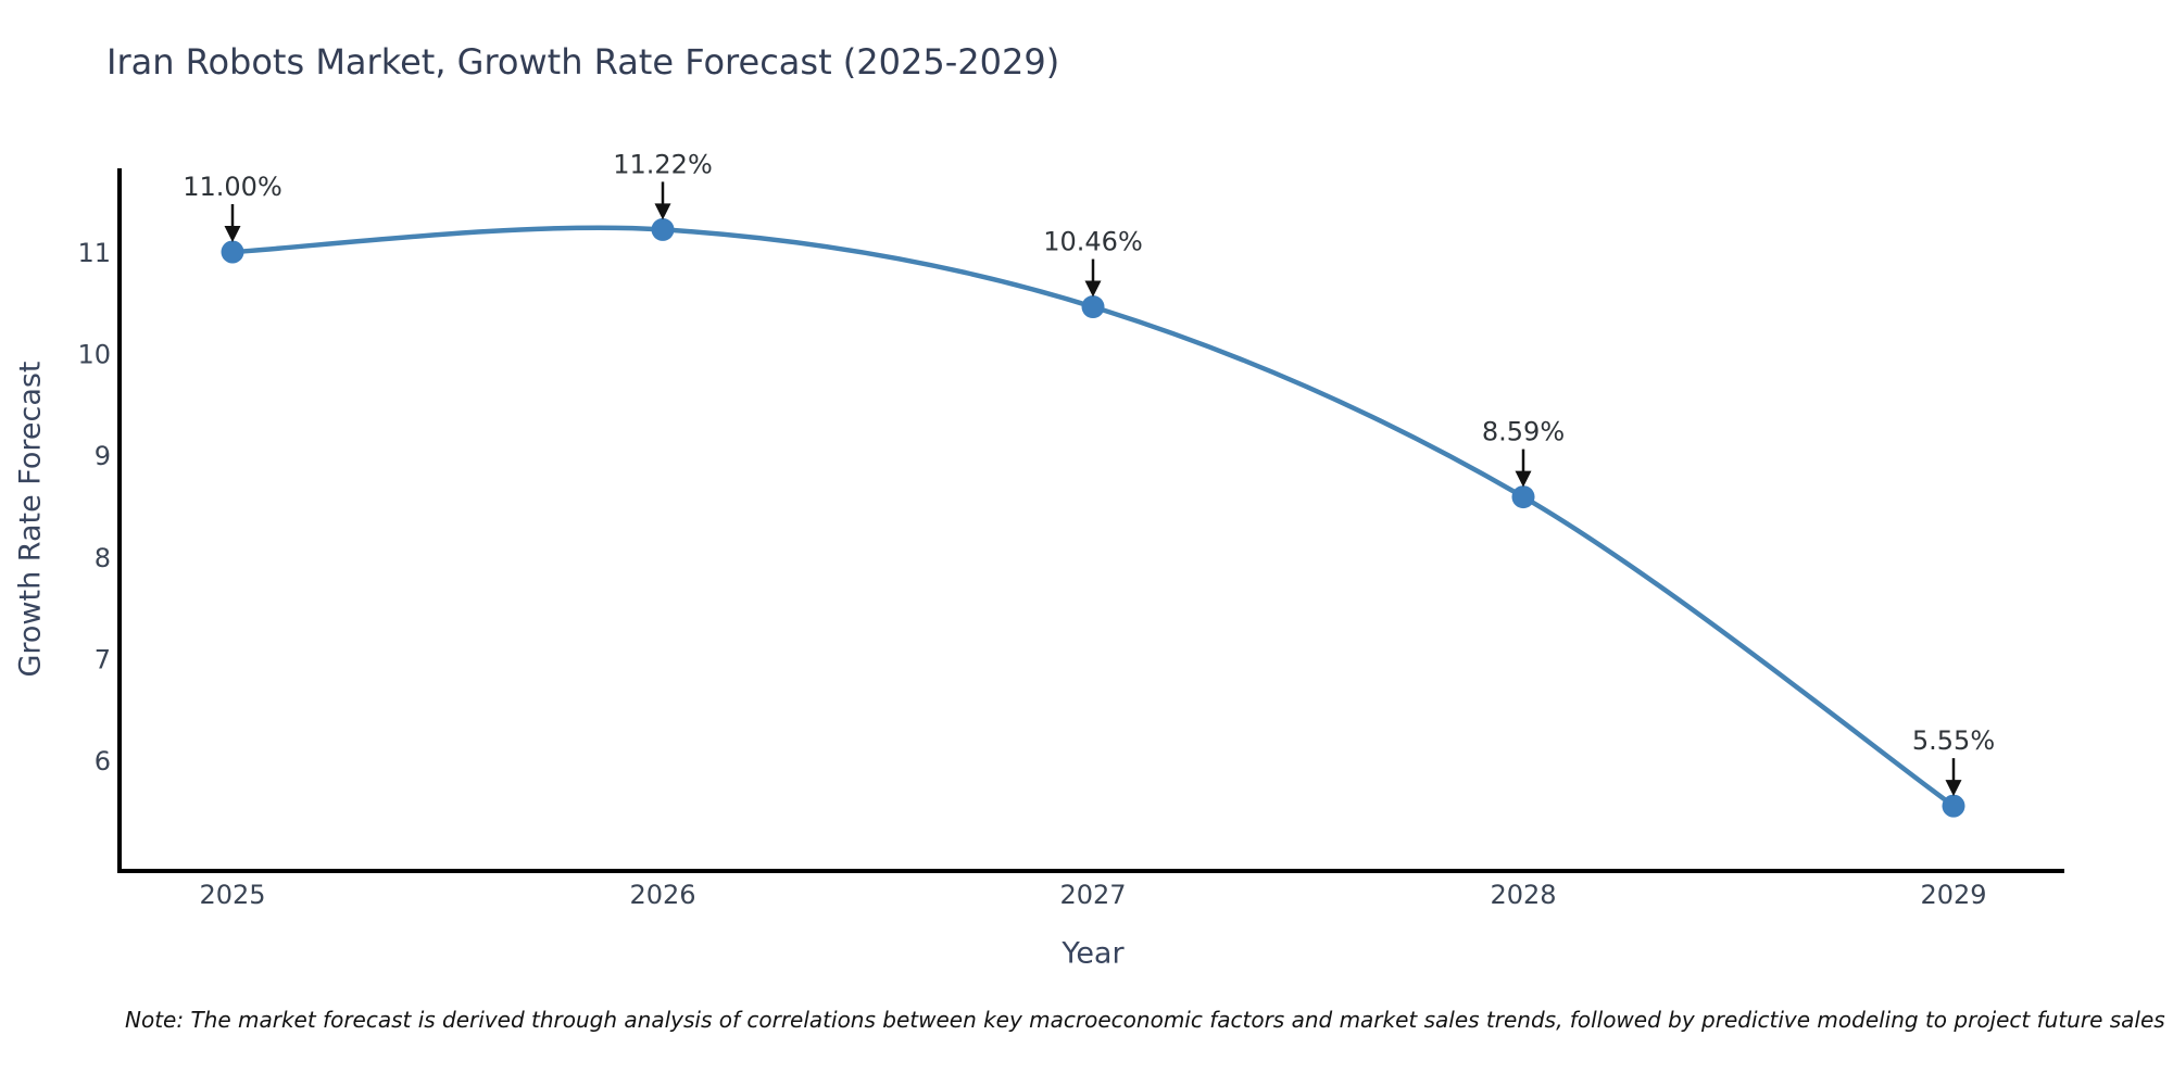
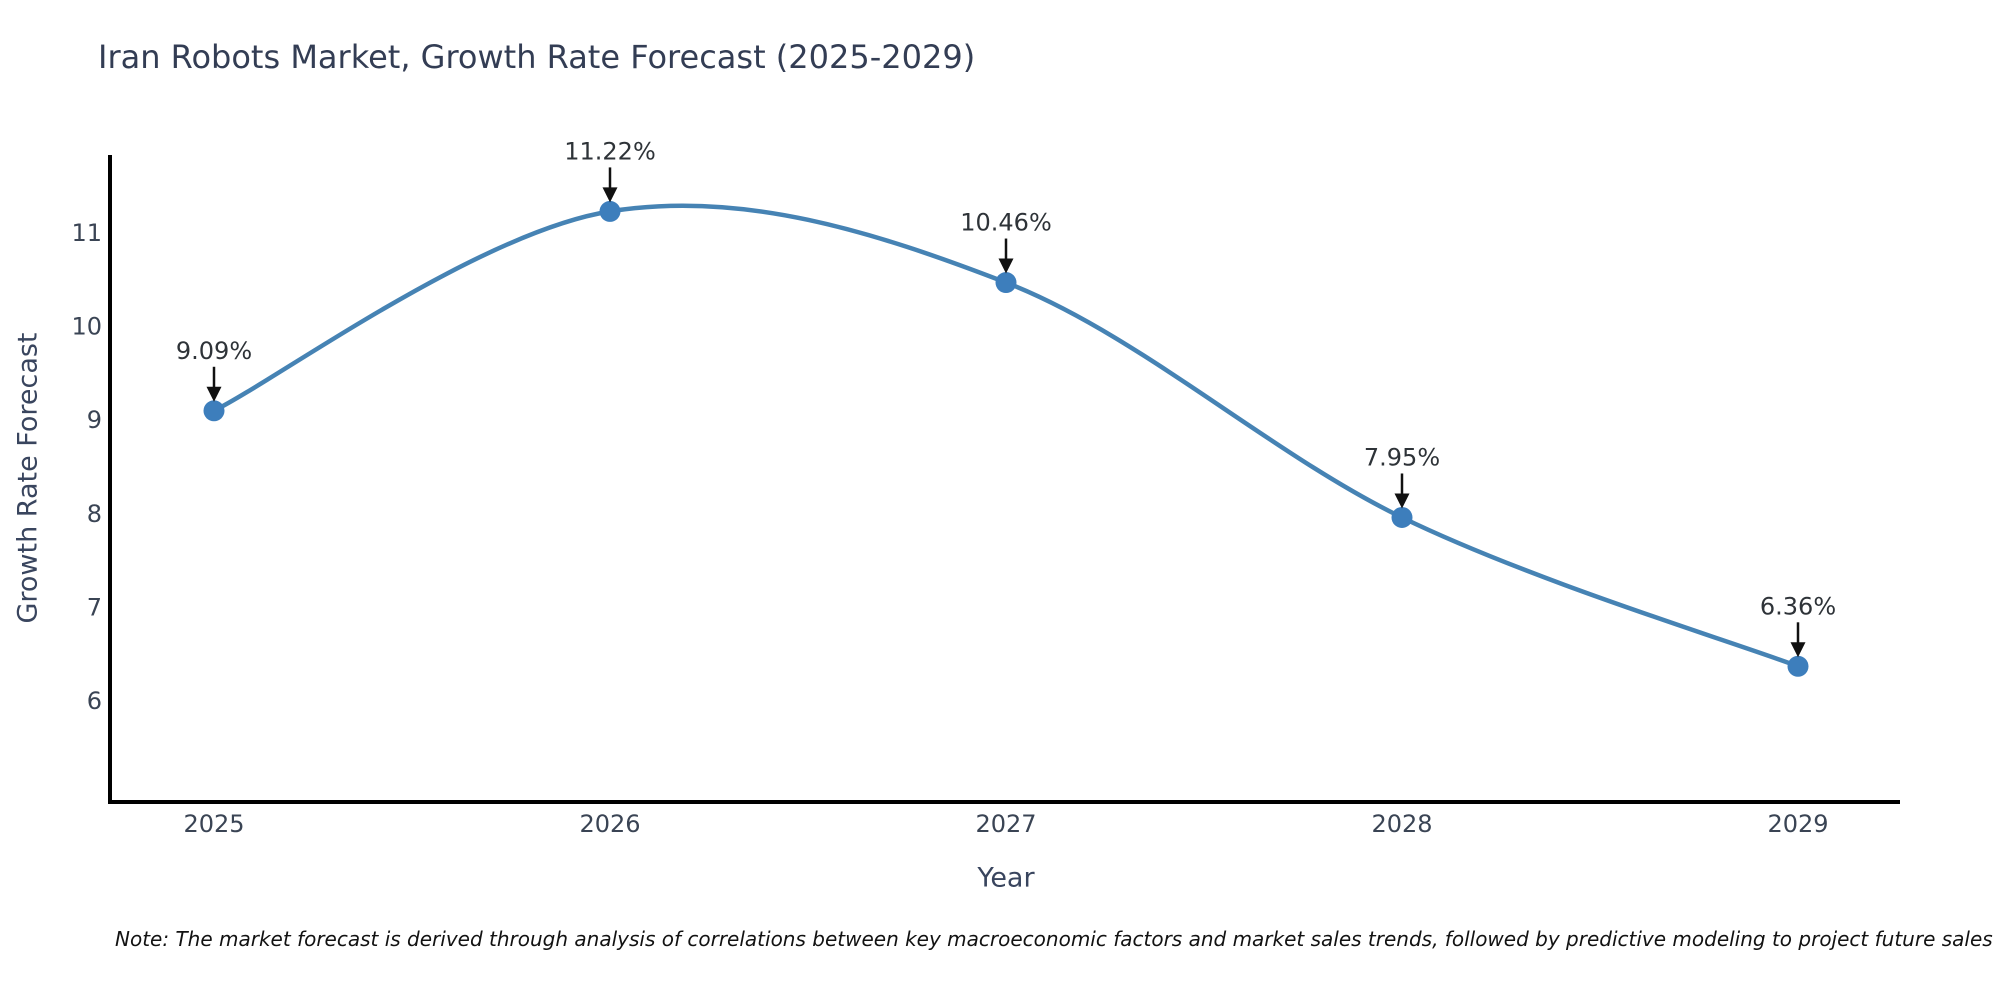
2025: 11.00% -> 9.09%
2028: 8.59% -> 7.95%
2029: 5.55% -> 6.36%
